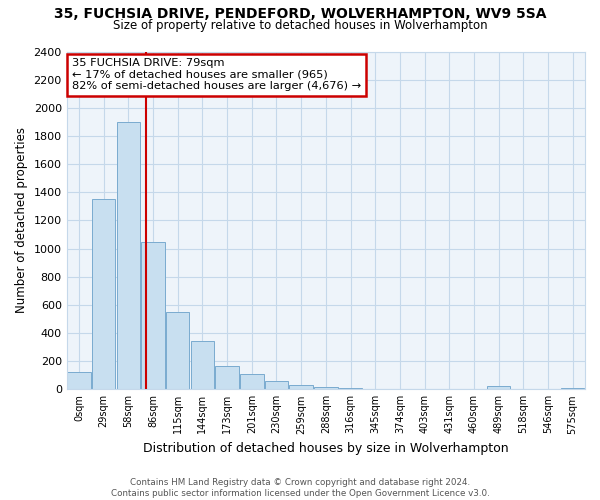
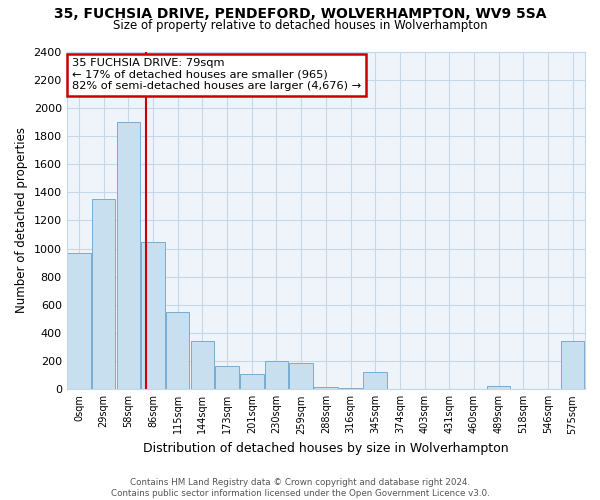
0sqm: 120 -> 970
230sqm: 60 -> 200
259sqm: 30 -> 190
345sqm: 0 -> 120
575sqm: 10 -> 340
